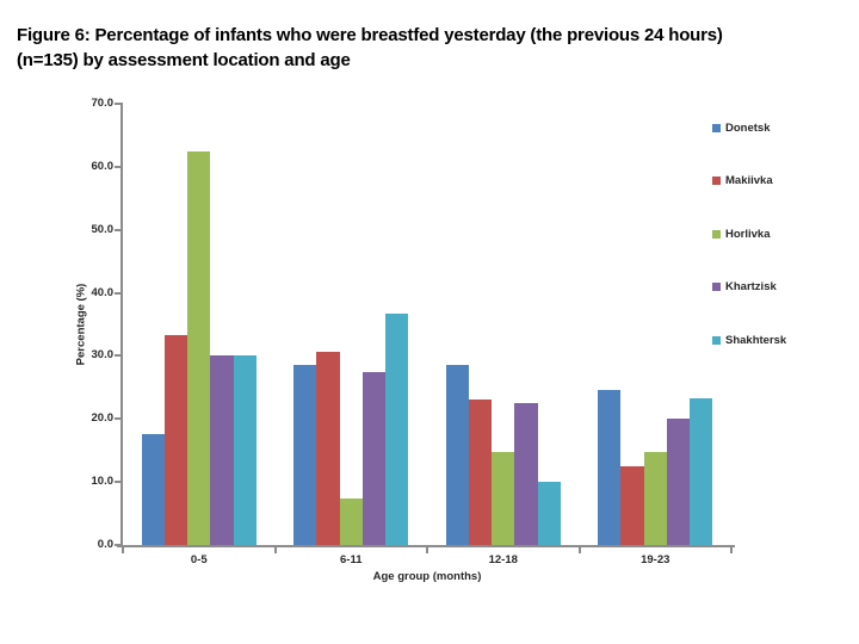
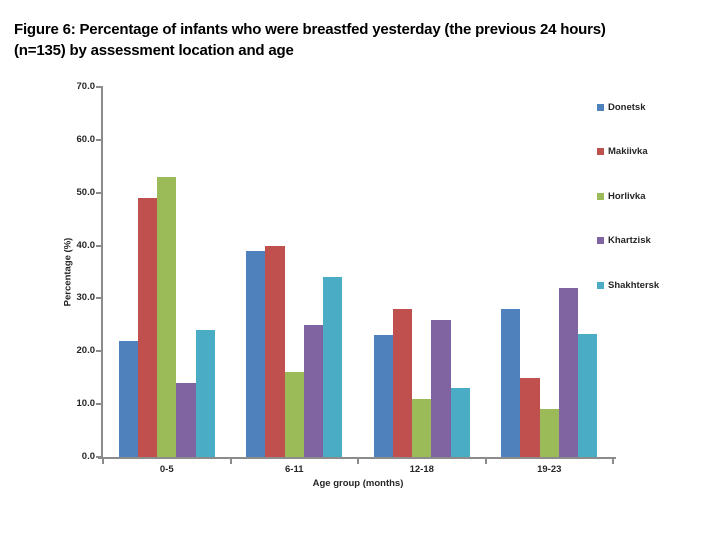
Donetsk/0-5: 18 -> 22
Makiivka/0-5: 33 -> 49
Horlivka/0-5: 62 -> 53
Khartzisk/0-5: 30 -> 14
Shakhtersk/0-5: 30 -> 24
Donetsk/6-11: 29 -> 39
Makiivka/6-11: 31 -> 40
Horlivka/6-11: 7 -> 16
Khartzisk/6-11: 28 -> 25
Shakhtersk/6-11: 37 -> 34
Donetsk/12-18: 29 -> 23
Makiivka/12-18: 23 -> 28
Horlivka/12-18: 15 -> 11
Khartzisk/12-18: 22 -> 26
Shakhtersk/12-18: 10 -> 13
Donetsk/19-23: 25 -> 28
Makiivka/19-23: 12 -> 15
Horlivka/19-23: 15 -> 9
Khartzisk/19-23: 20 -> 32
